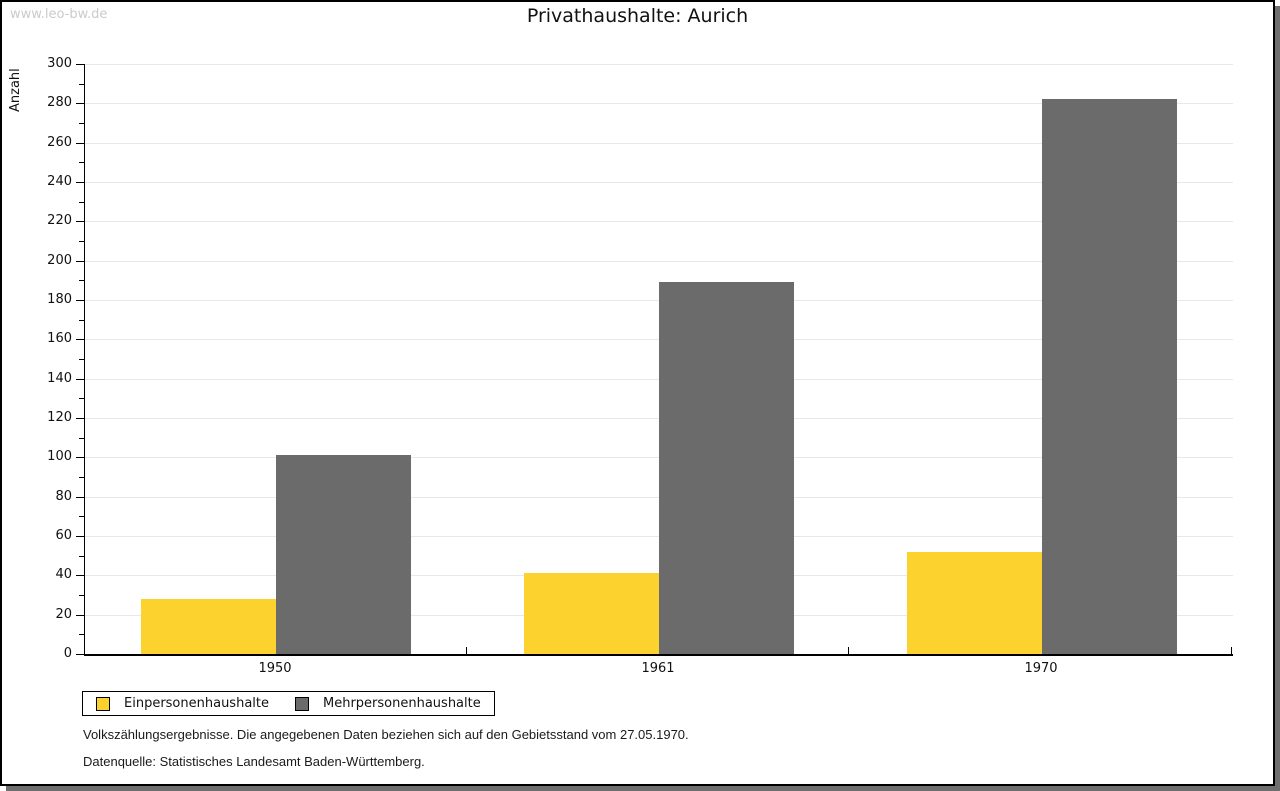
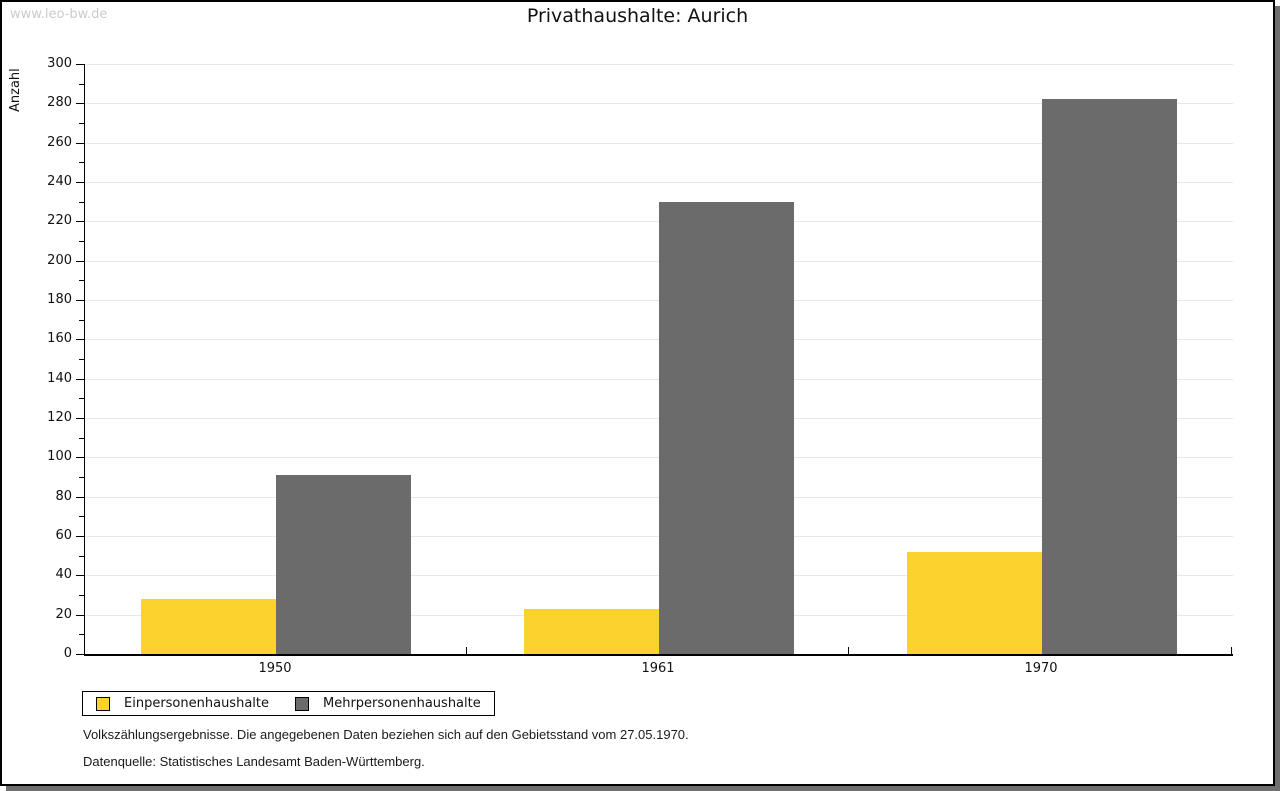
Mehrpersonenhaushalte/1950: 101 -> 91
Einpersonenhaushalte/1961: 41 -> 23
Mehrpersonenhaushalte/1961: 189 -> 230
